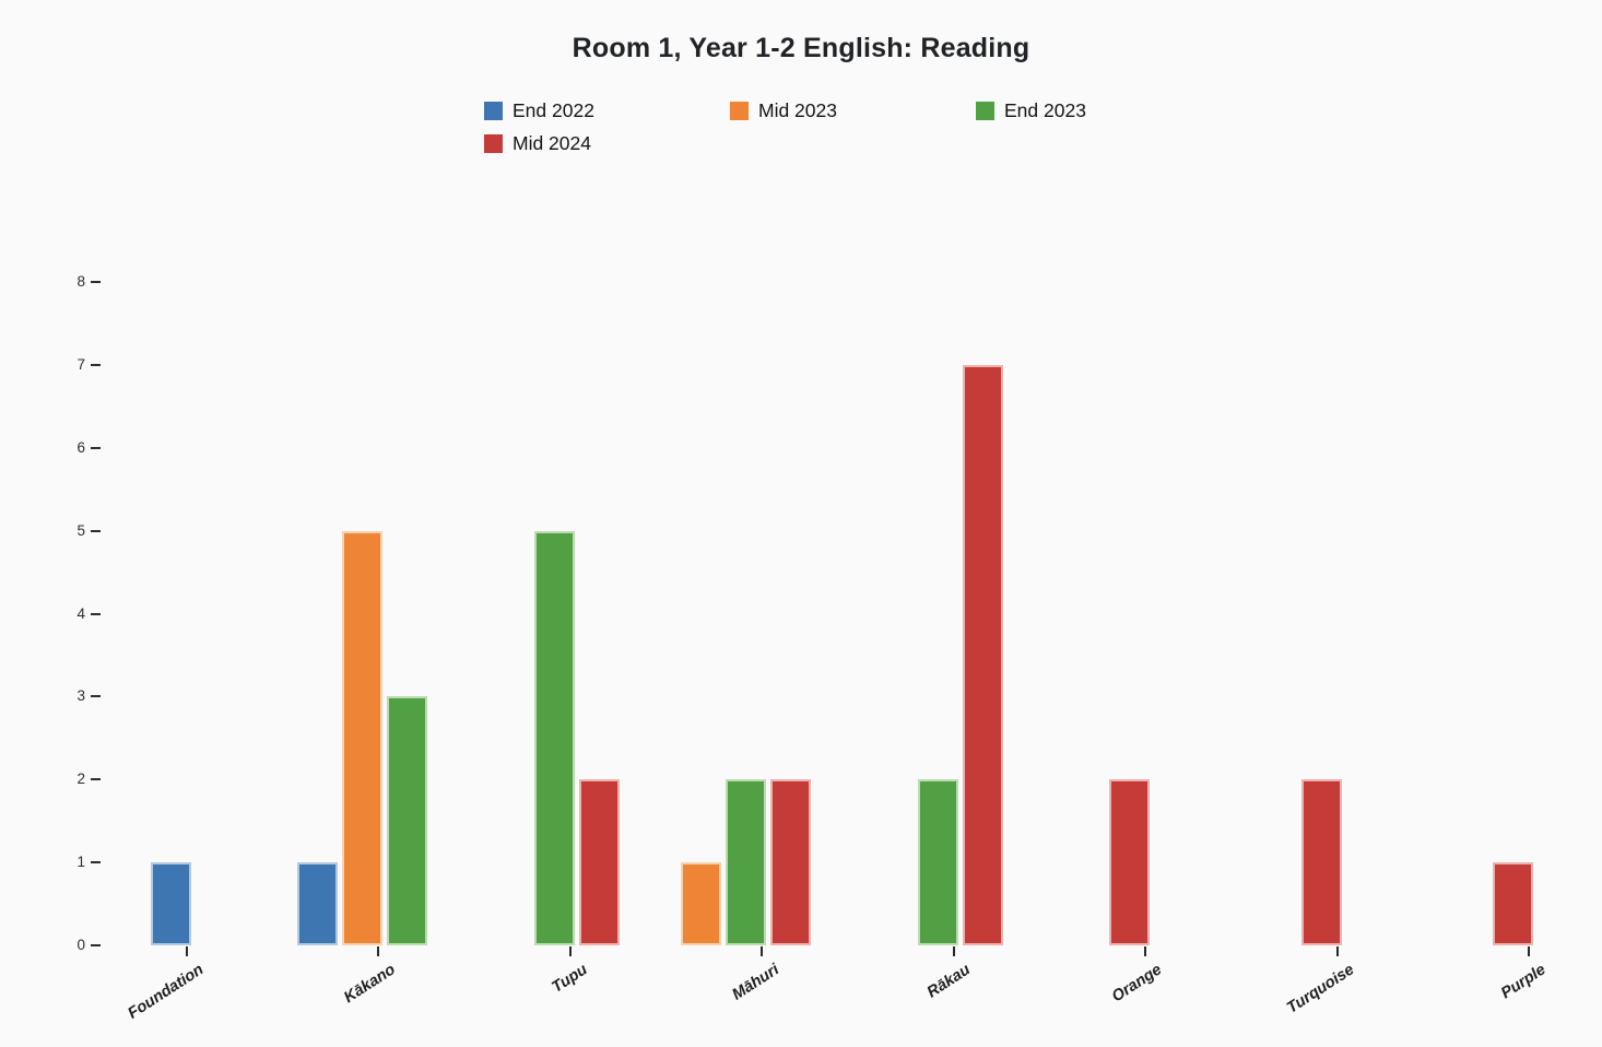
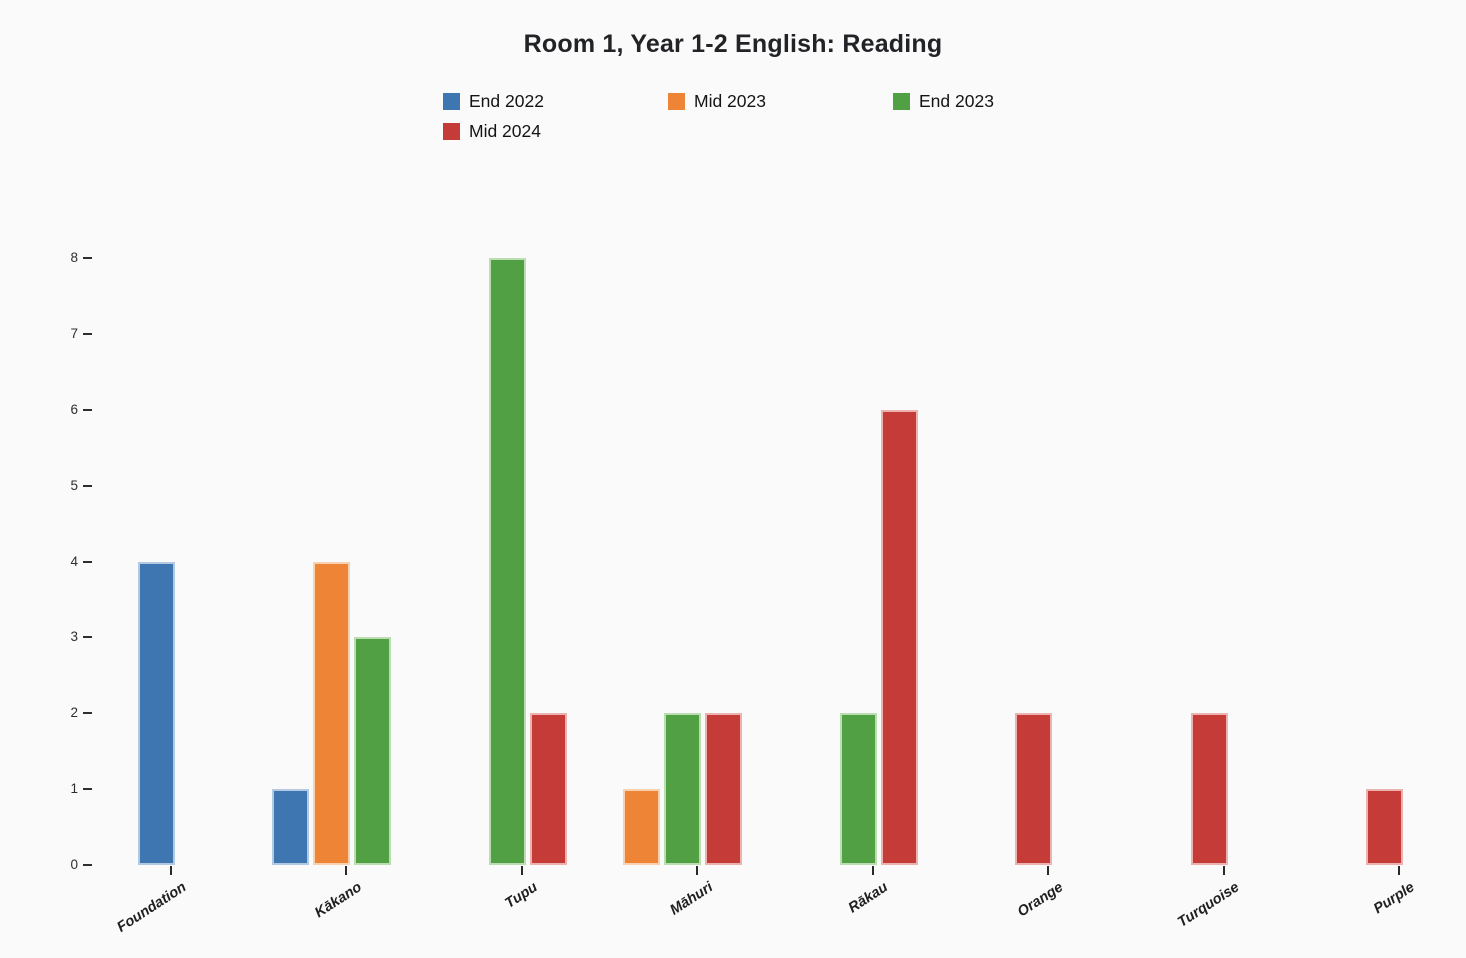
End 2022/Foundation: 1 -> 4
Mid 2023/Kākano: 5 -> 4
End 2023/Tupu: 5 -> 8
Mid 2024/Rākau: 7 -> 6
